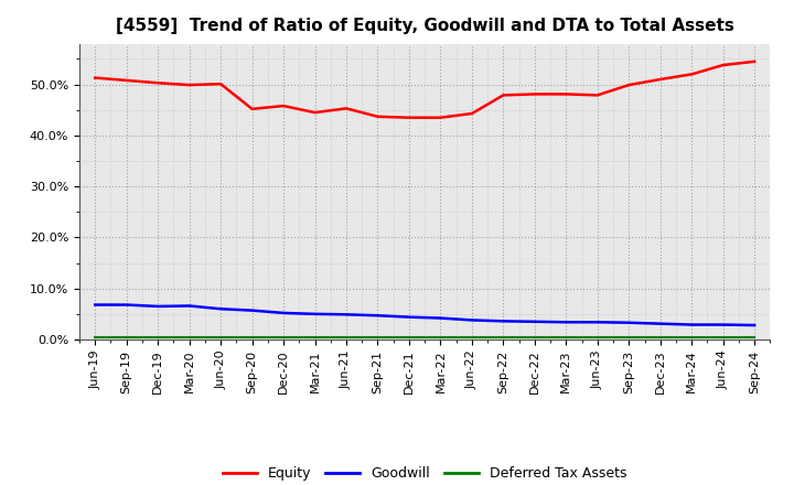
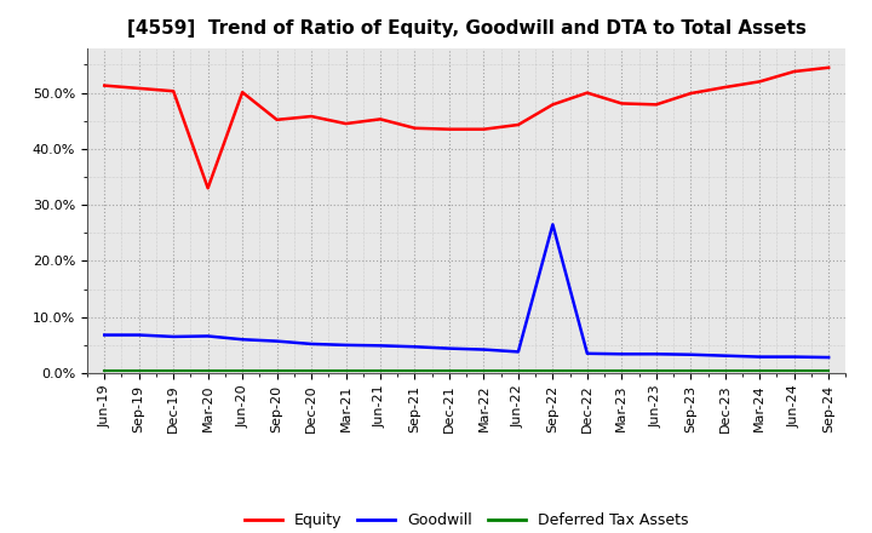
Equity/Mar-20: 49.9% -> 33.0%
Goodwill/Sep-22: 3.6% -> 26.5%
Equity/Dec-22: 48.1% -> 50.0%
